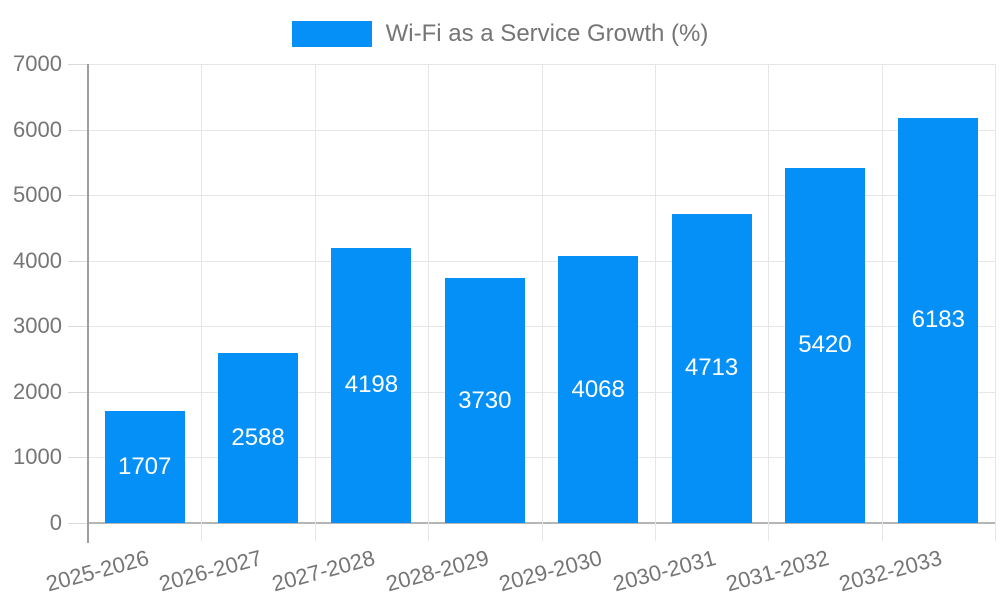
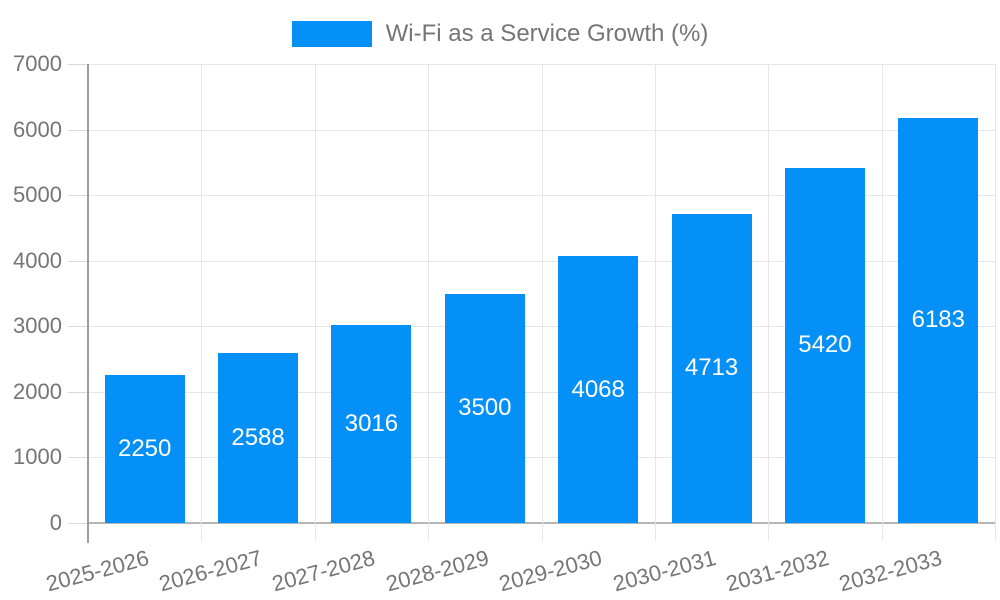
2025-2026: 1707 -> 2250
2027-2028: 4198 -> 3016
2028-2029: 3730 -> 3500
